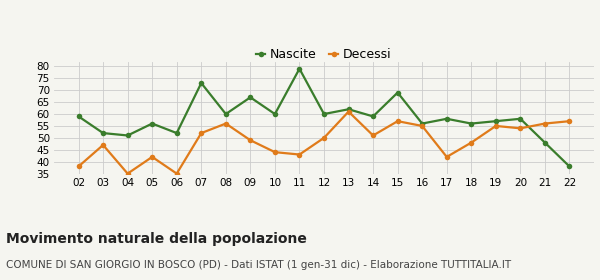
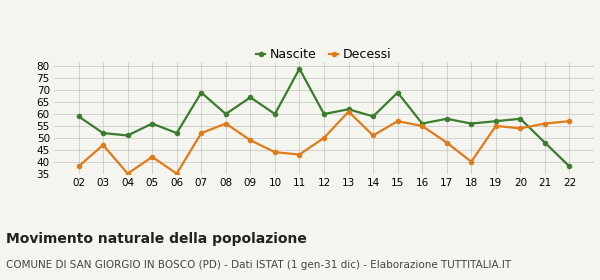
Nascite/07: 73 -> 69
Decessi/17: 42 -> 48
Decessi/18: 48 -> 40
